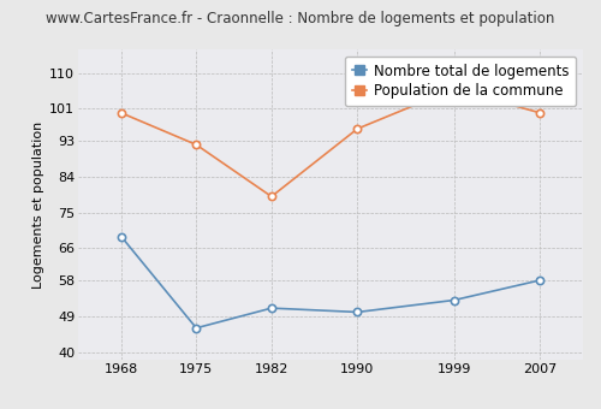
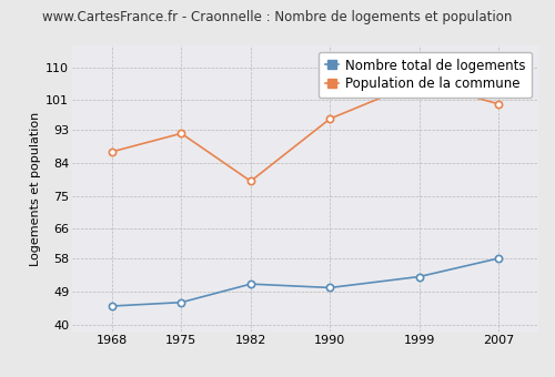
Nombre total de logements/1968: 69 -> 45
Population de la commune/1968: 100 -> 87
